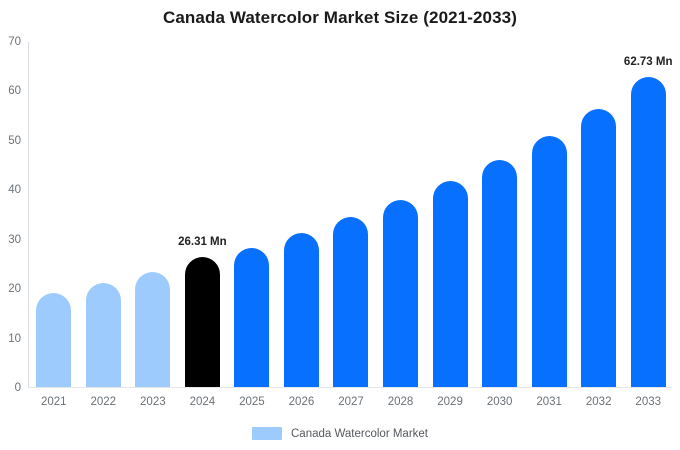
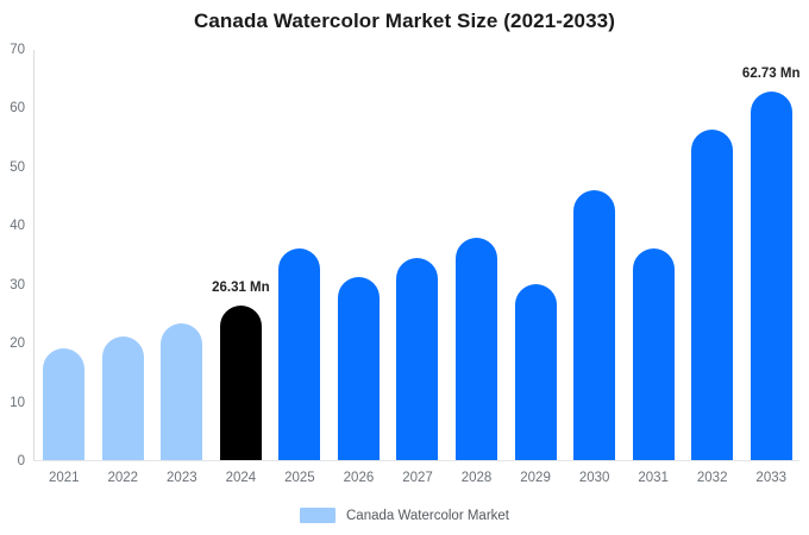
2025: 28 -> 36
2029: 42 -> 30
2031: 51 -> 36
